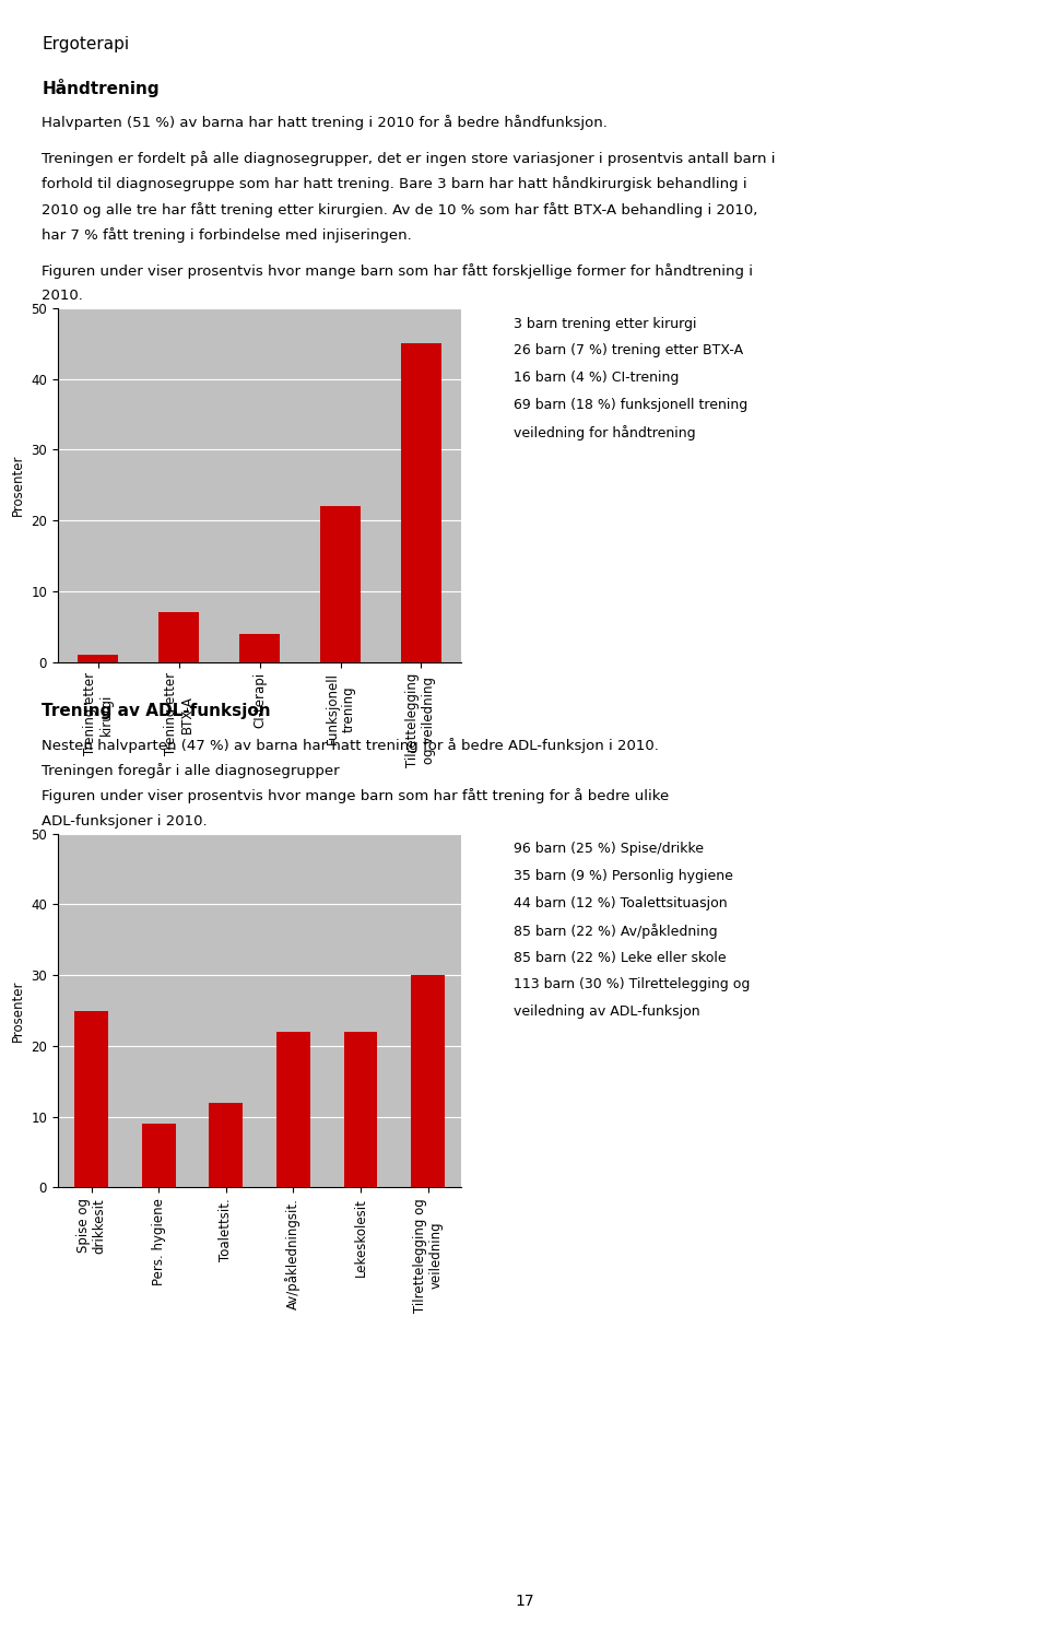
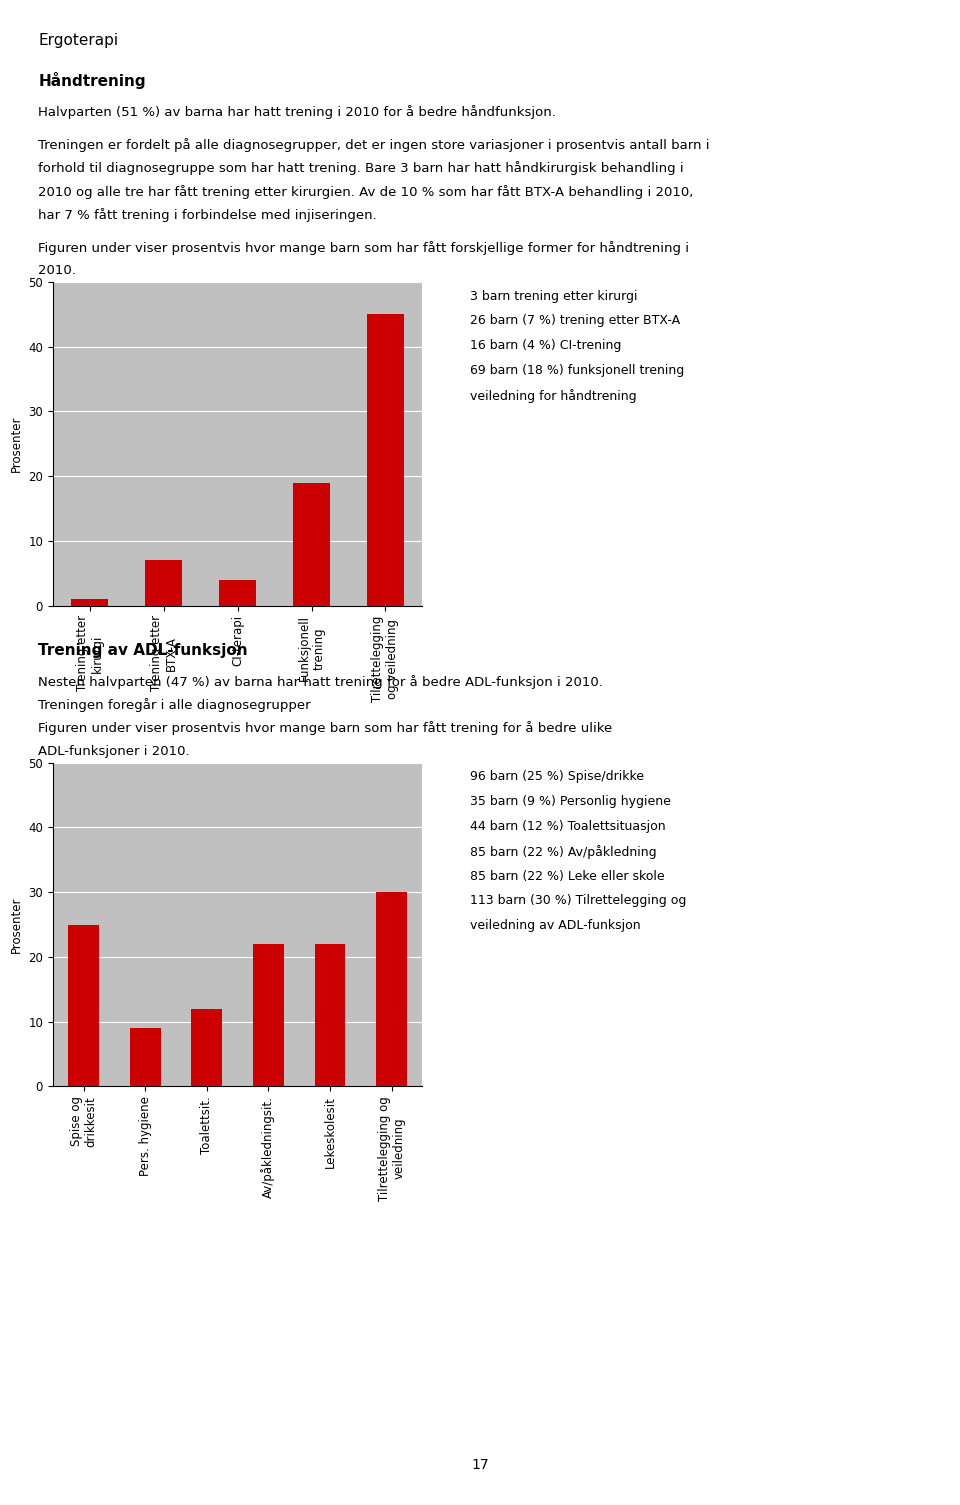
Funksjonell trening: 22 -> 19
